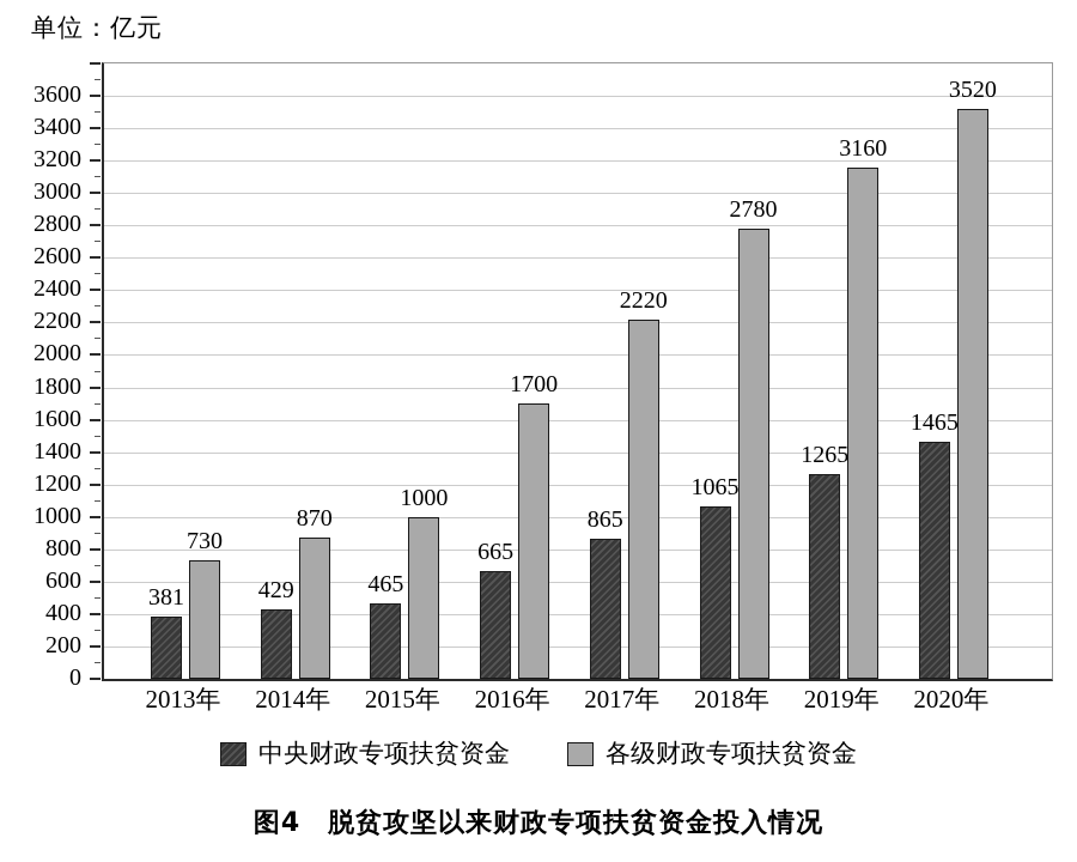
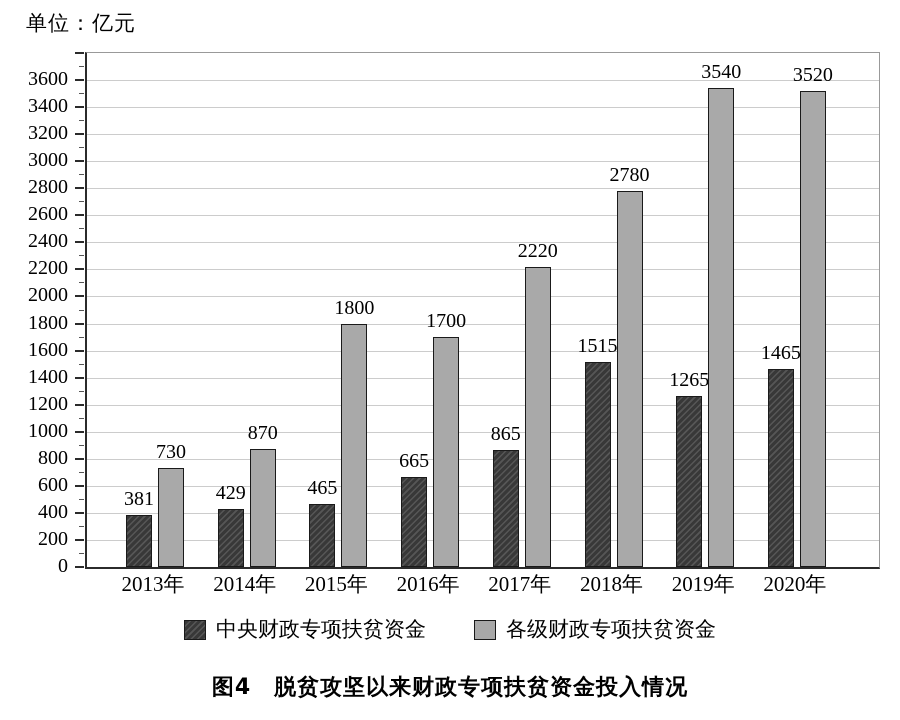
各级财政专项扶贫资金/2015年: 1000 -> 1800
中央财政专项扶贫资金/2018年: 1065 -> 1515
各级财政专项扶贫资金/2019年: 3160 -> 3540
